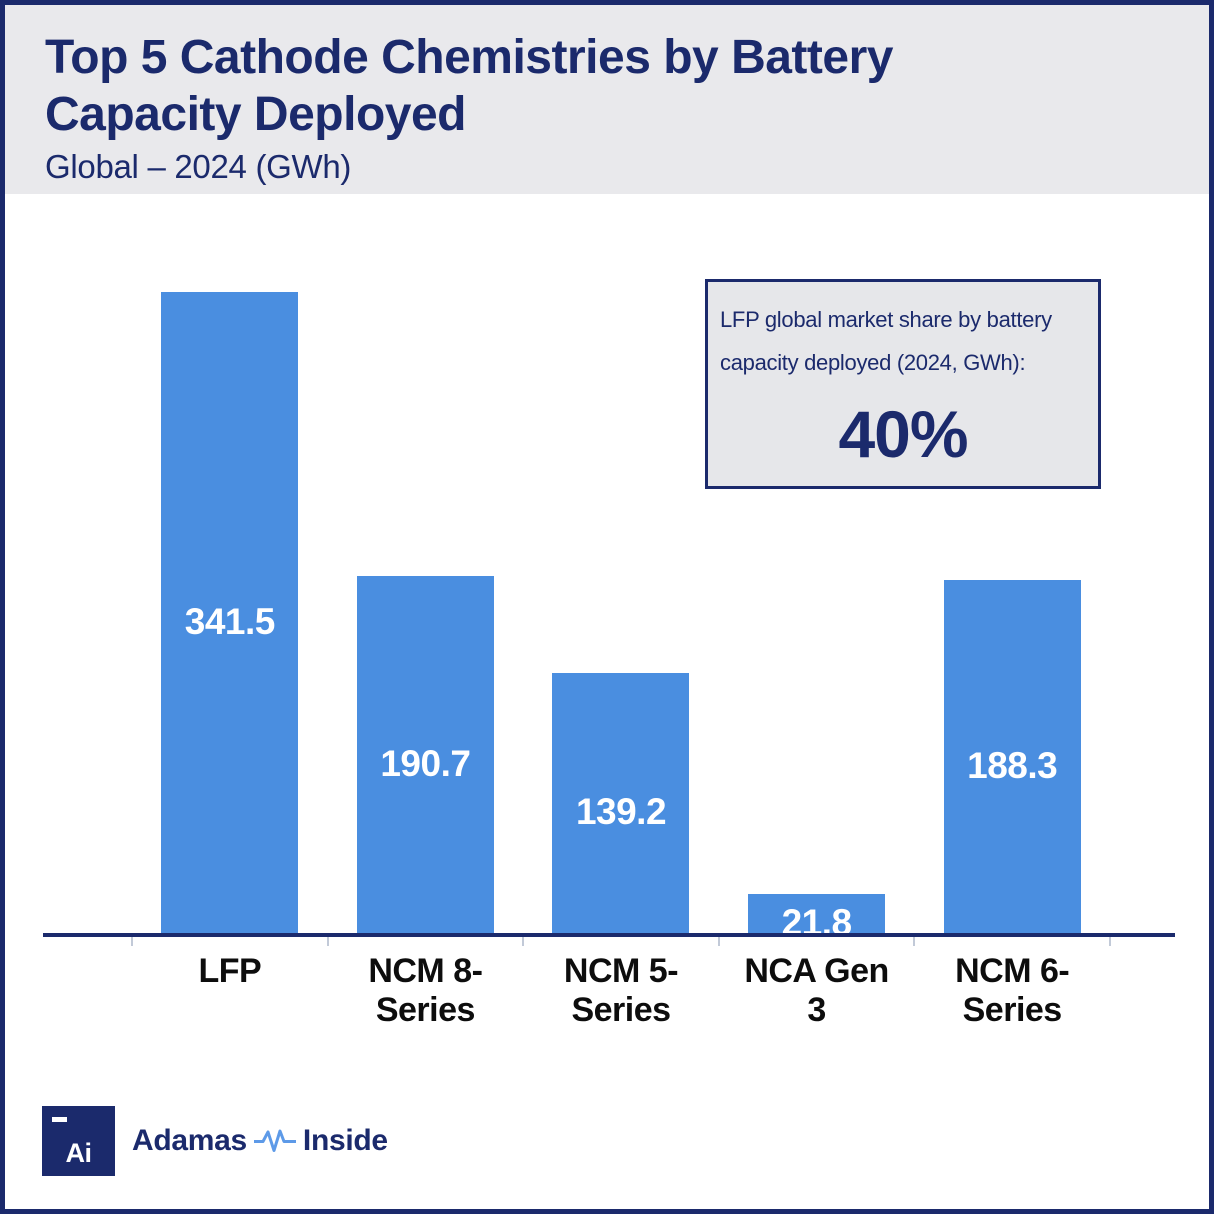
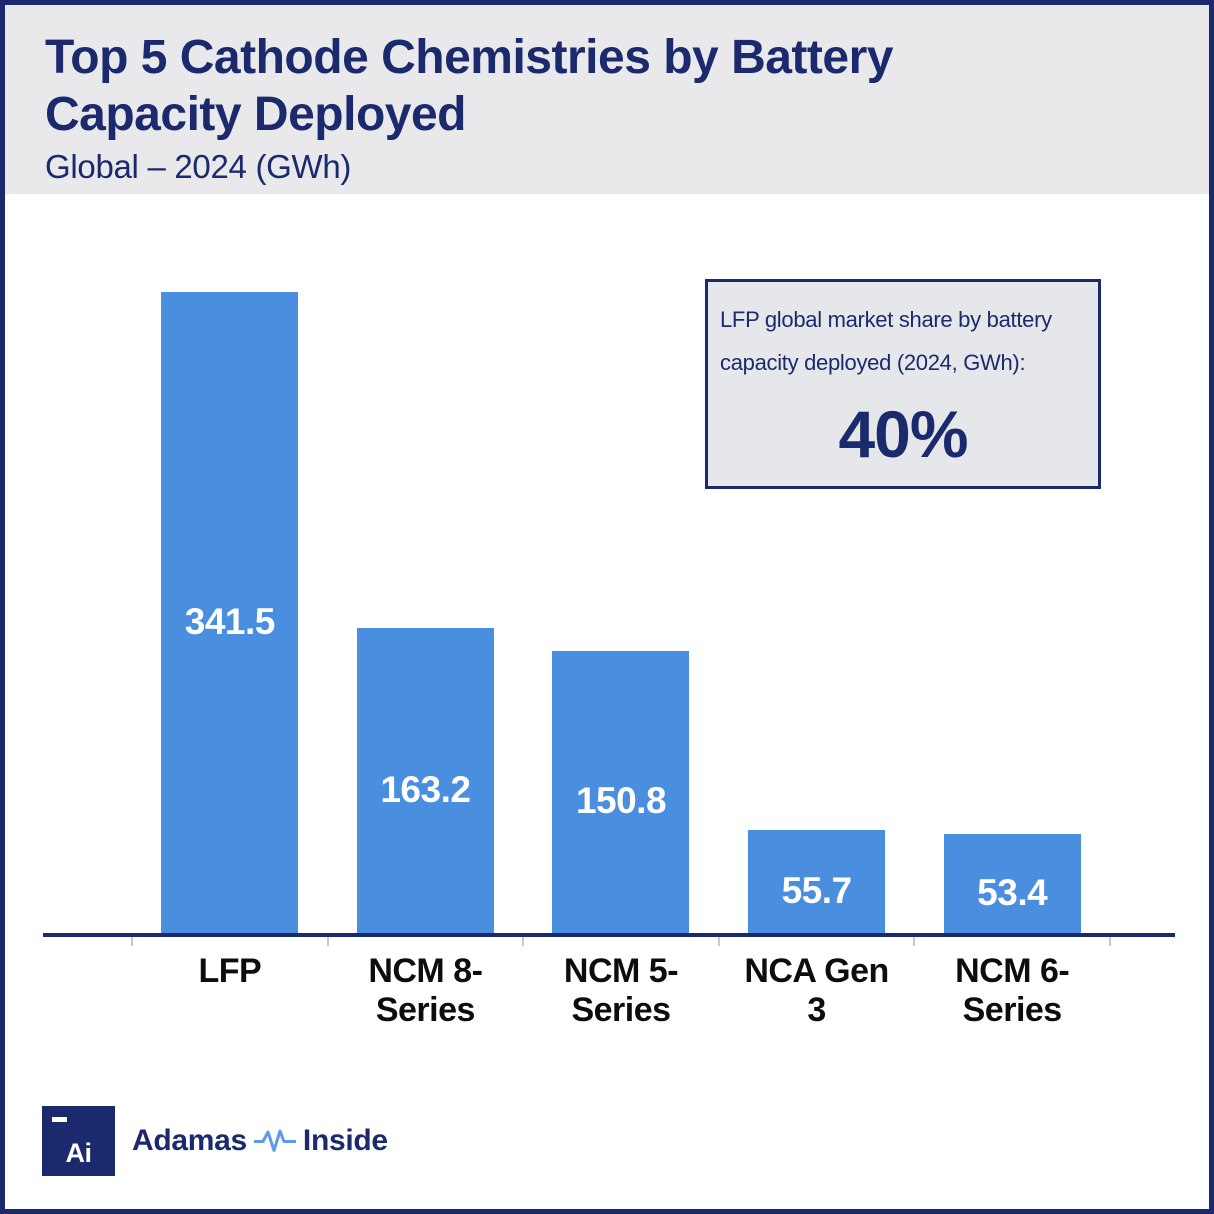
NCM 8-Series: 190.7 -> 163.2
NCM 5-Series: 139.2 -> 150.8
NCA Gen 3: 21.8 -> 55.7
NCM 6-Series: 188.3 -> 53.4
